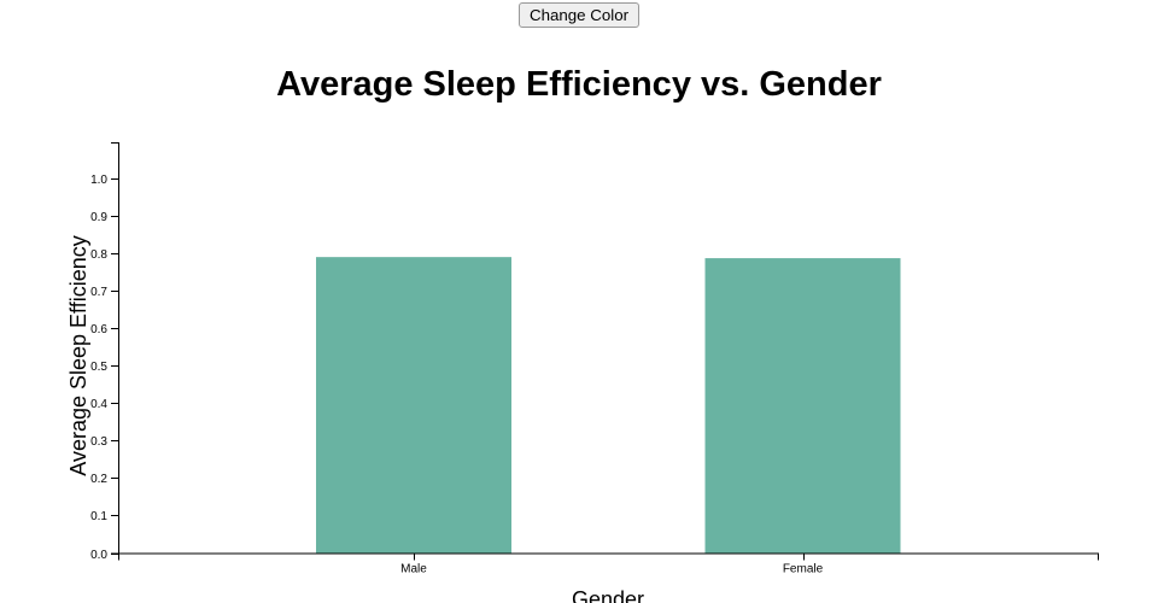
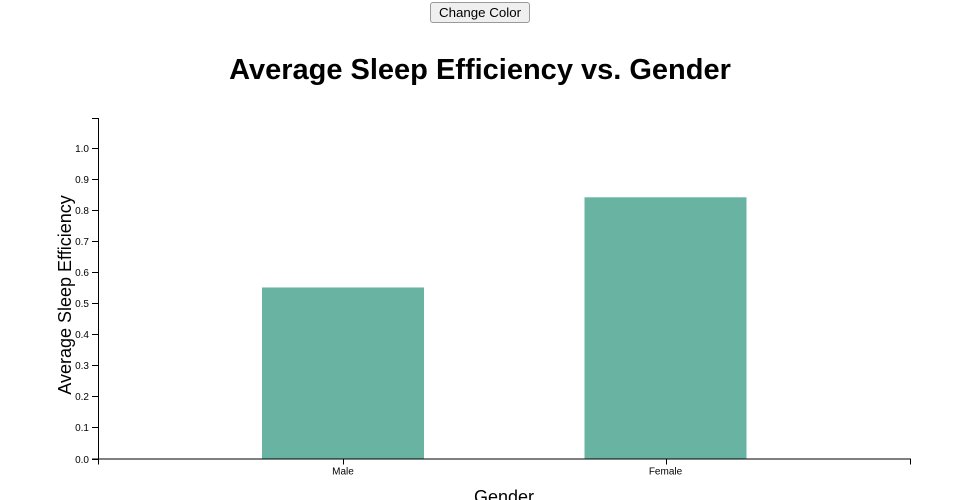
Male: 0.79 -> 0.55
Female: 0.79 -> 0.84
